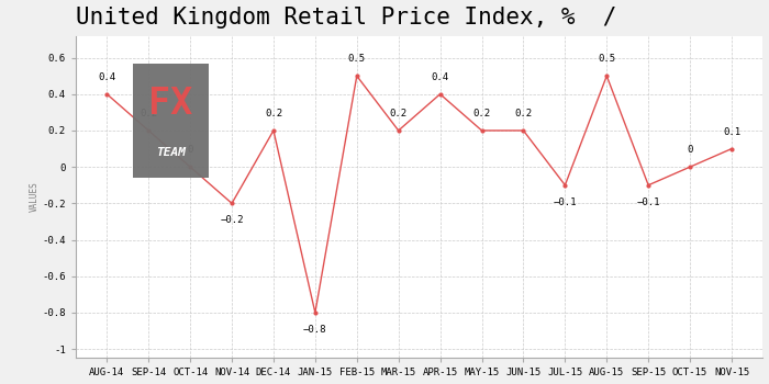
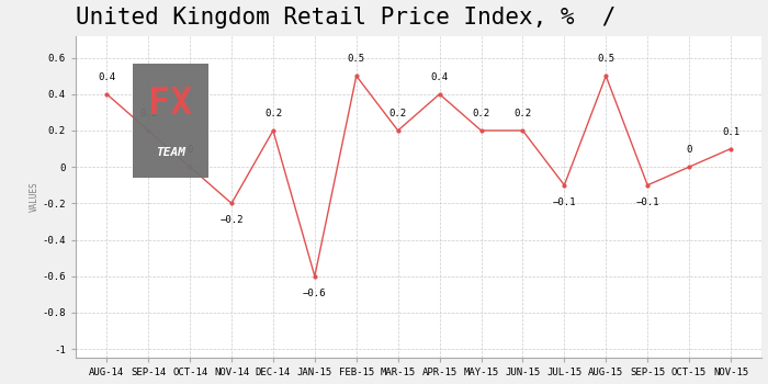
JAN-15: −0.8 -> −0.6
